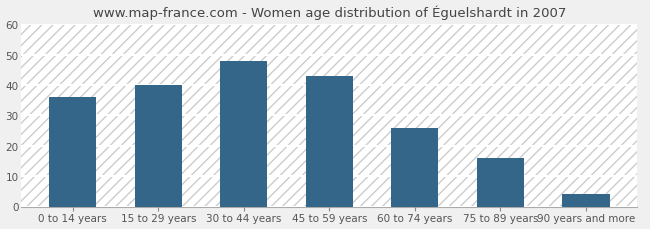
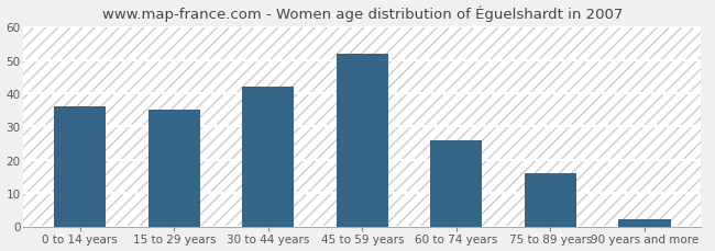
15 to 29 years: 40 -> 35
30 to 44 years: 48 -> 42
45 to 59 years: 43 -> 52
90 years and more: 4 -> 2
